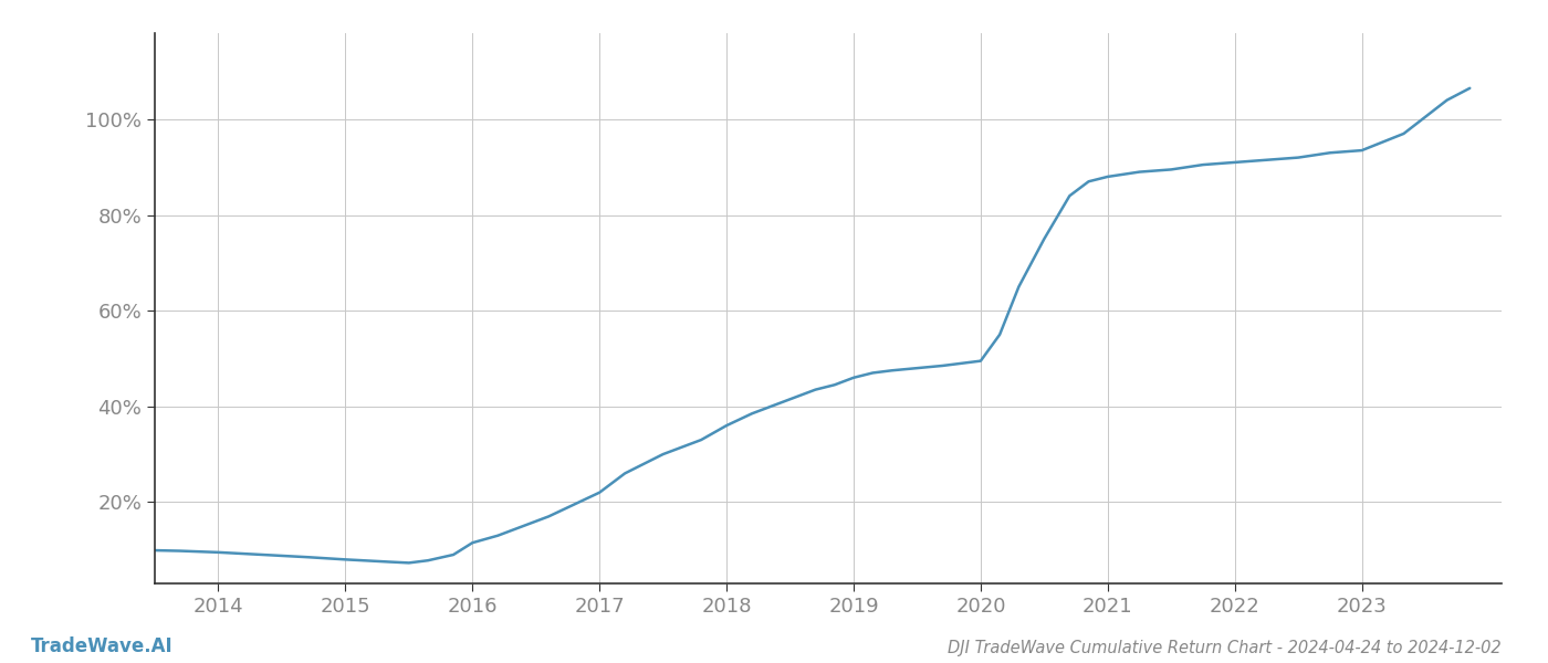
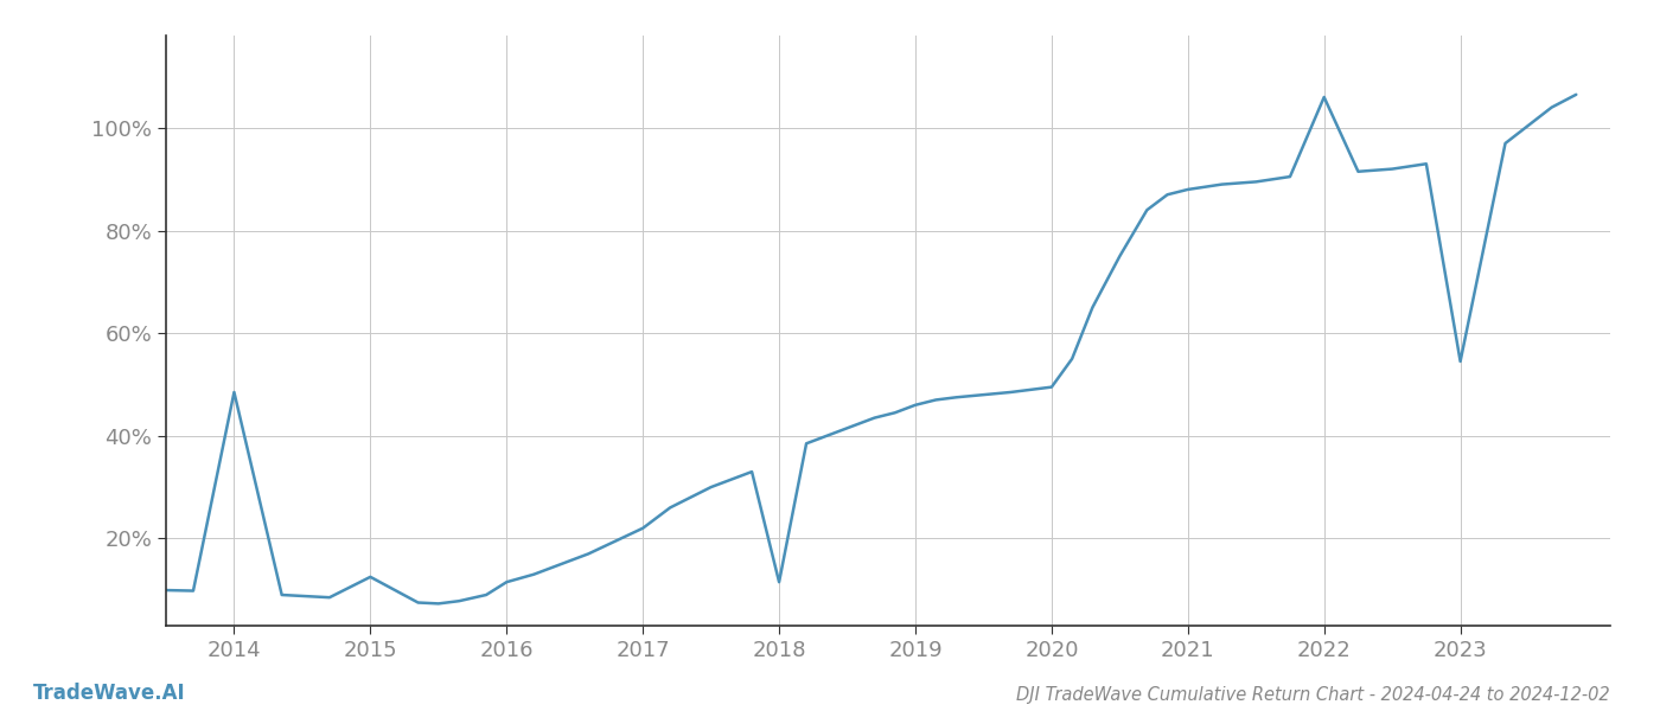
2014: 9.5% -> 48.5%
2015: 8.0% -> 12.5%
2018: 36.0% -> 11.5%
2022: 91.0% -> 106.0%
2023: 93.5% -> 54.5%
